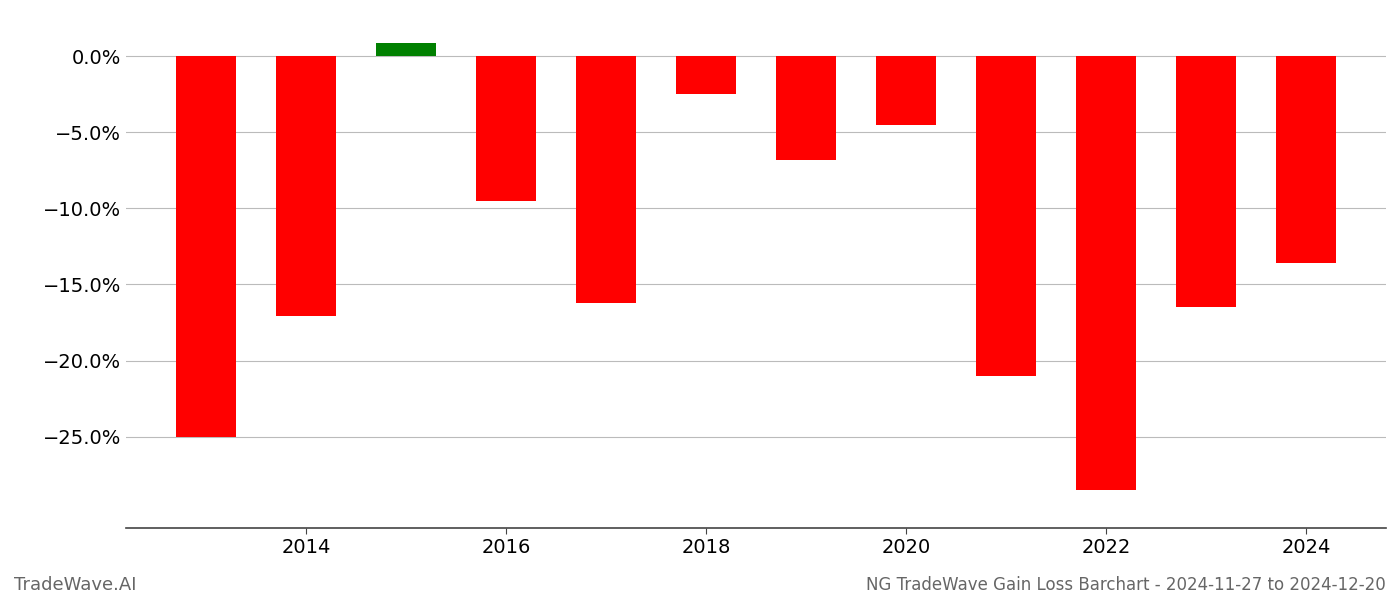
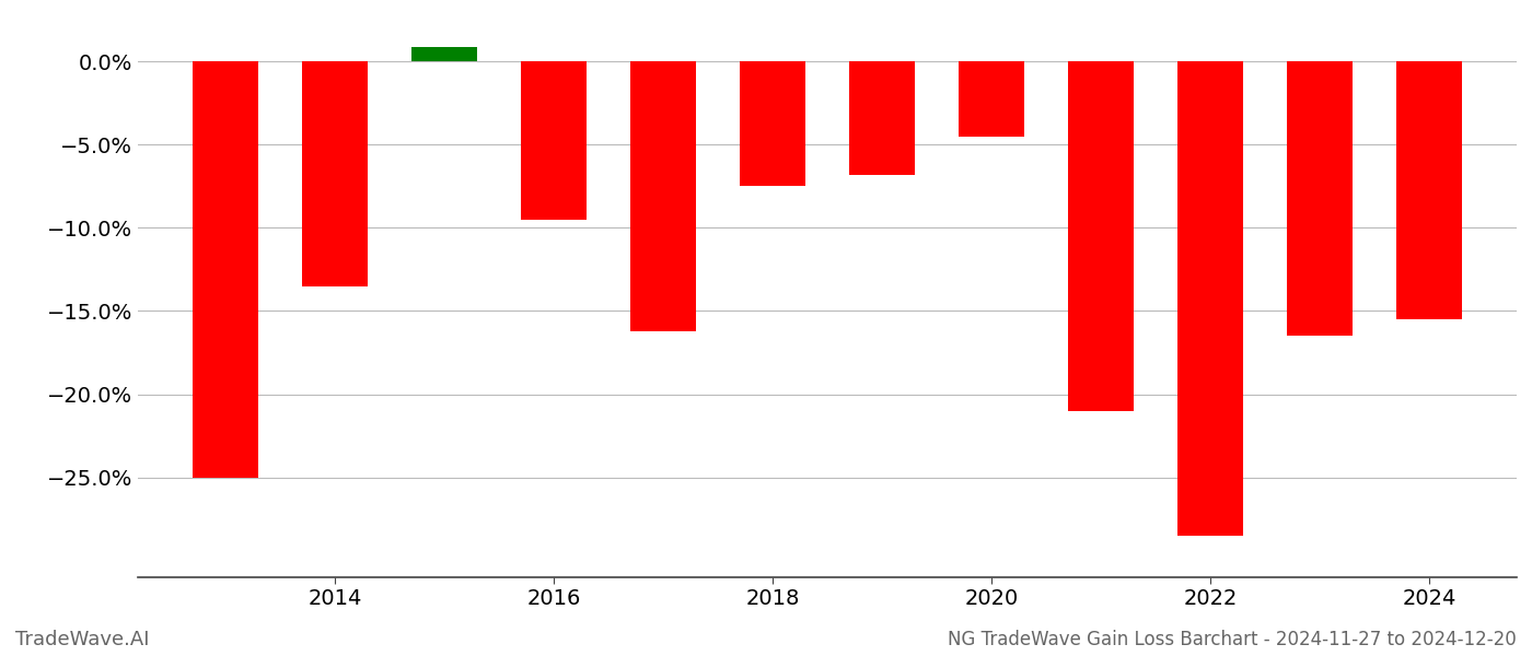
2014: -17.1% -> -13.5%
2018: -2.5% -> -7.5%
2024: -13.6% -> -15.5%
